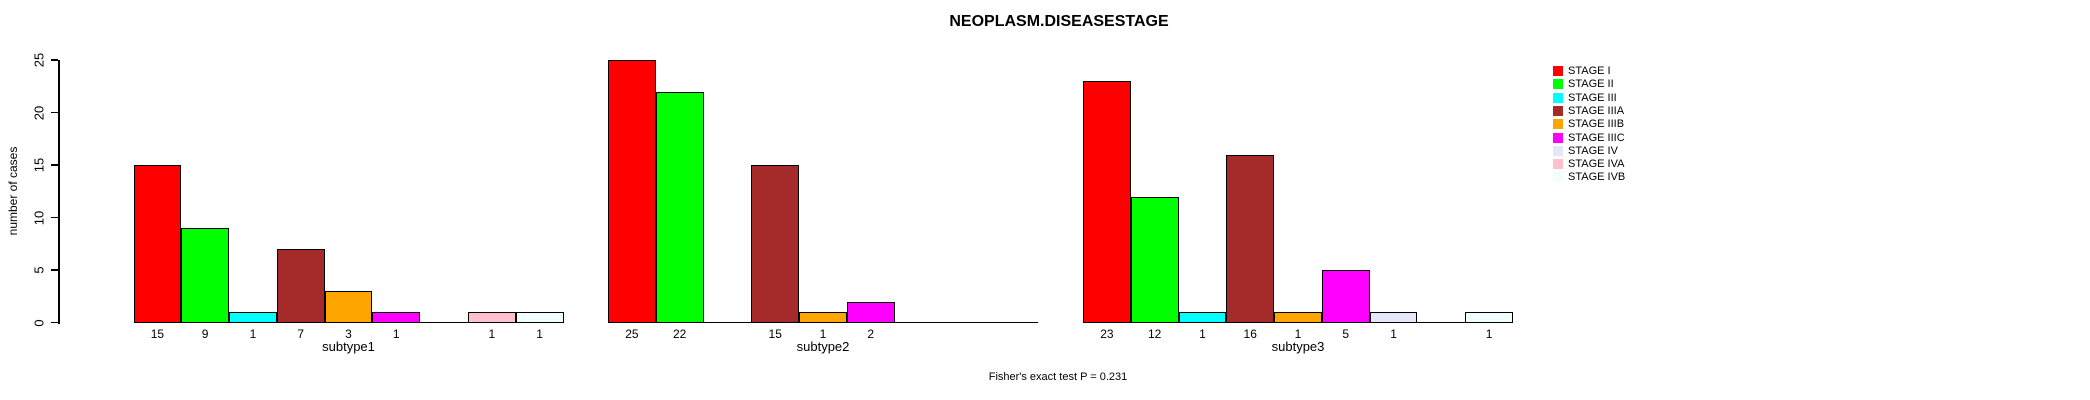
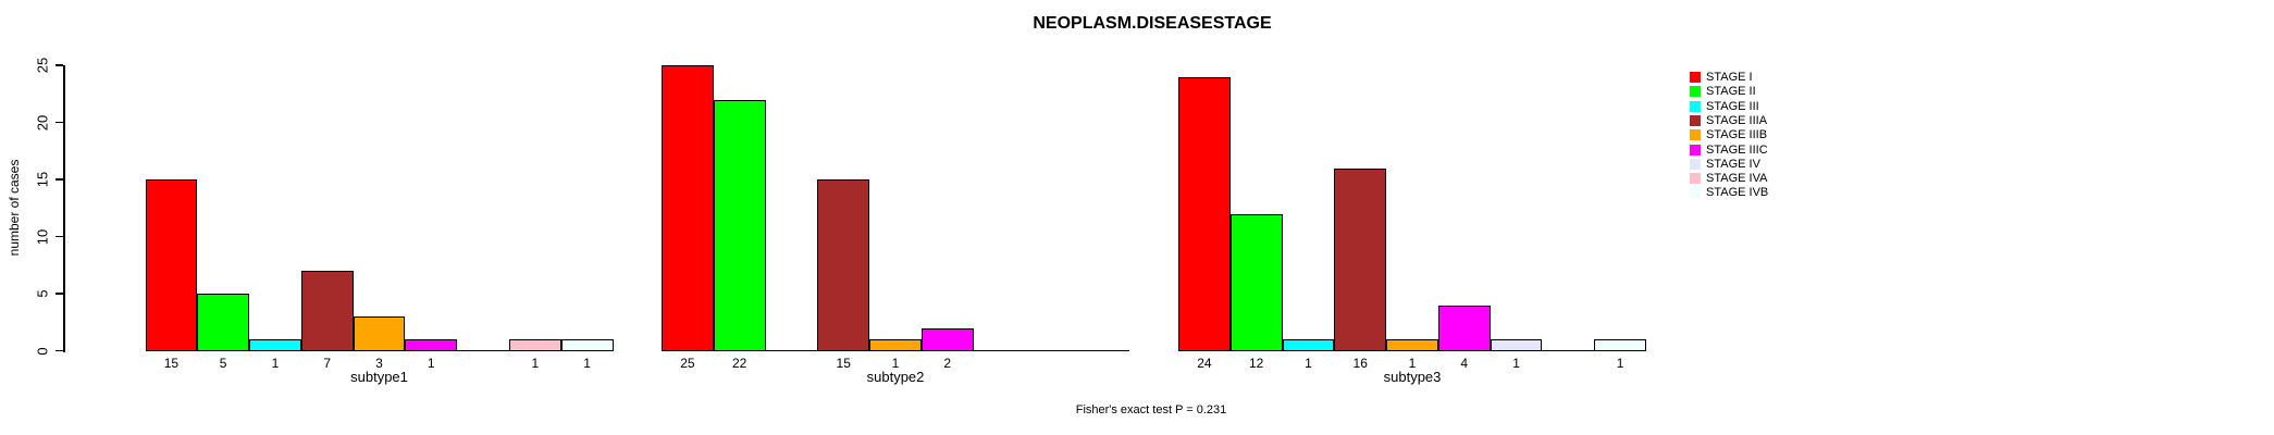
STAGE II/subtype1: 9 -> 5
STAGE I/subtype3: 23 -> 24
STAGE IIIC/subtype3: 5 -> 4
